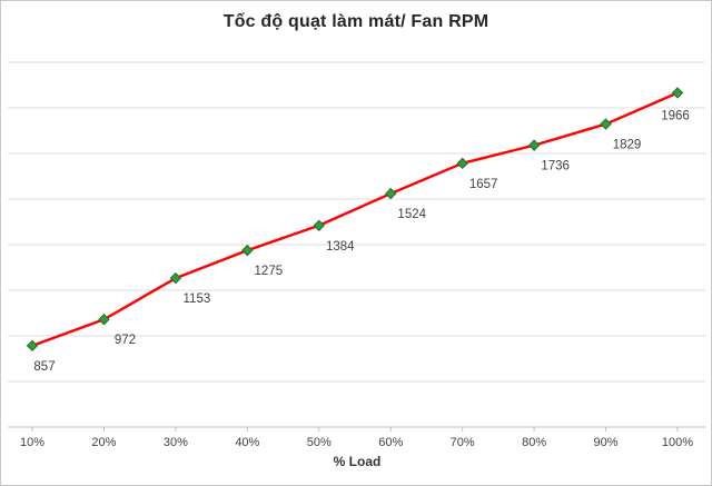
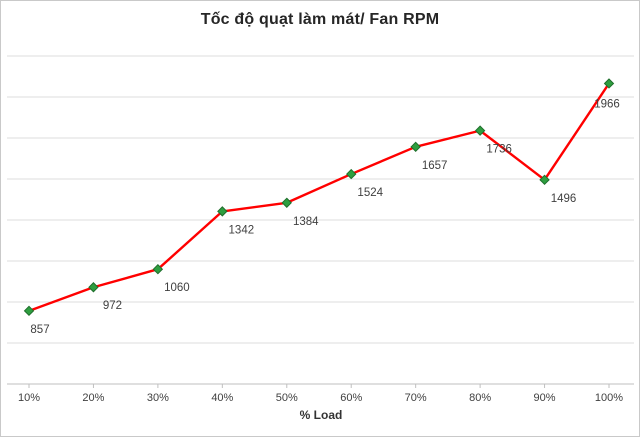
30%: 1153 -> 1060
40%: 1275 -> 1342
90%: 1829 -> 1496
